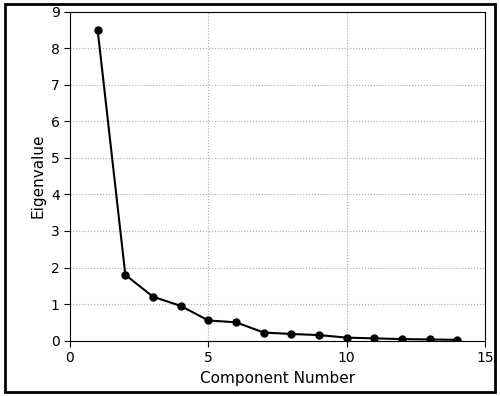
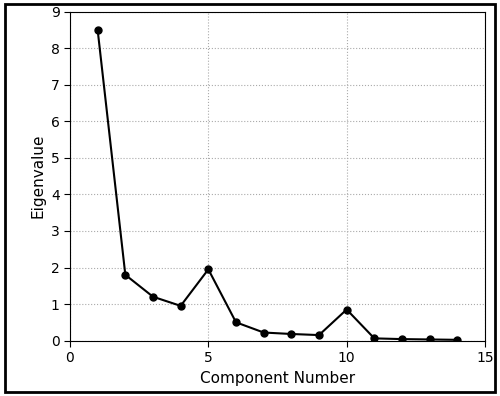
5: 0.55 -> 1.95
10: 0.08 -> 0.85
